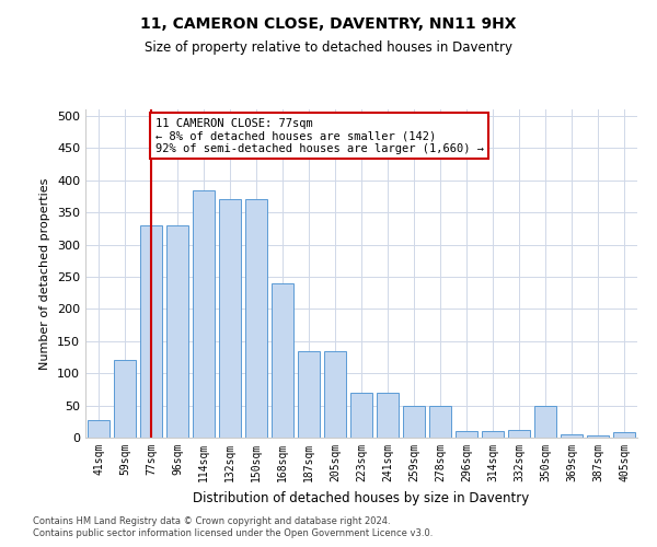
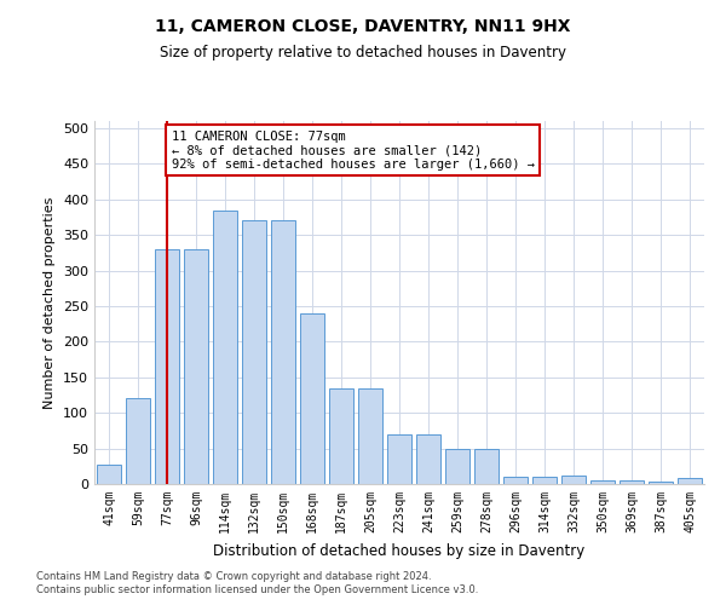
350sqm: 50 -> 5
